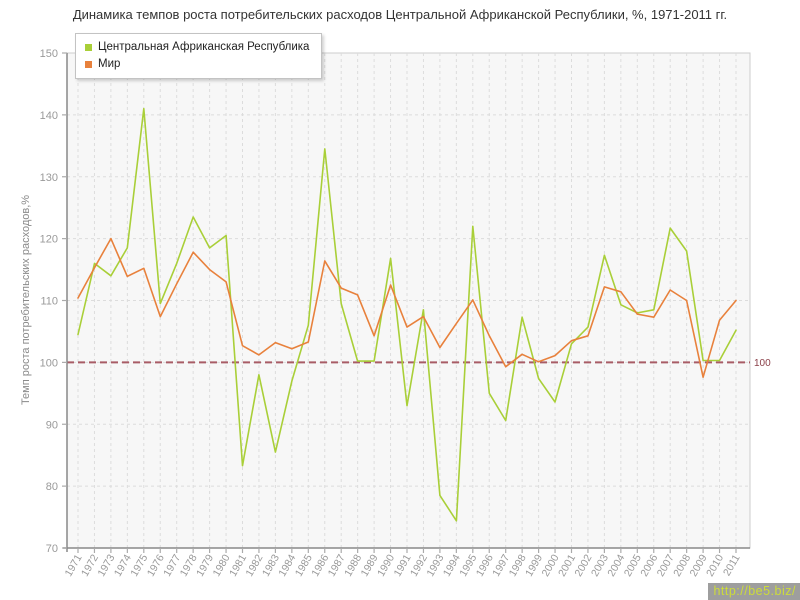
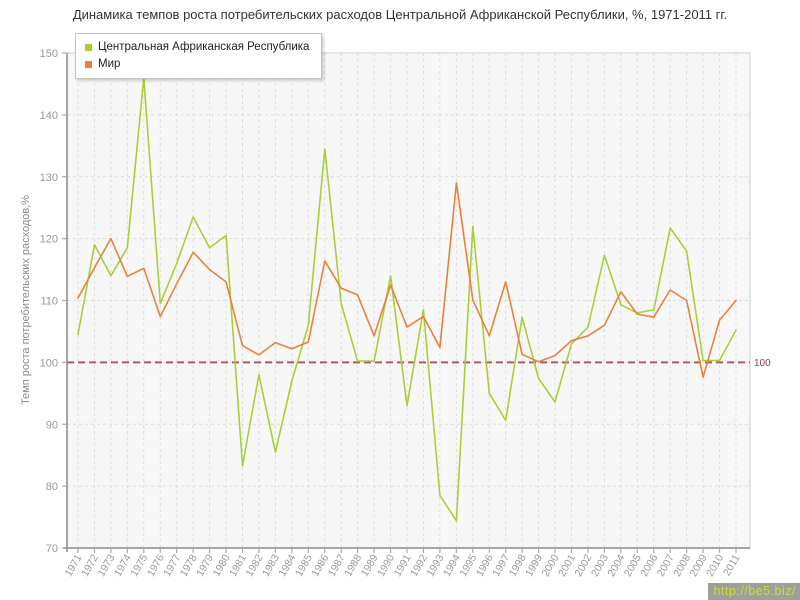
Центральная Африканская Республика/1972: 116 -> 119
Центральная Африканская Республика/1975: 141 -> 146
Центральная Африканская Республика/1990: 117 -> 114
Мир/1994: 106 -> 129
Мир/1997: 99 -> 113
Мир/2003: 112 -> 106
